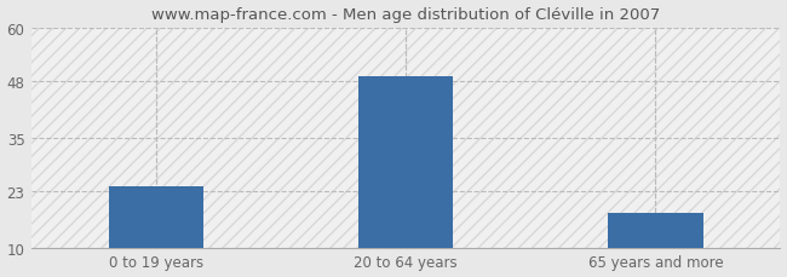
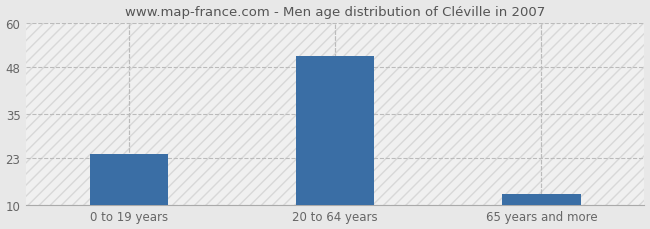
20 to 64 years: 49 -> 51
65 years and more: 18 -> 13
